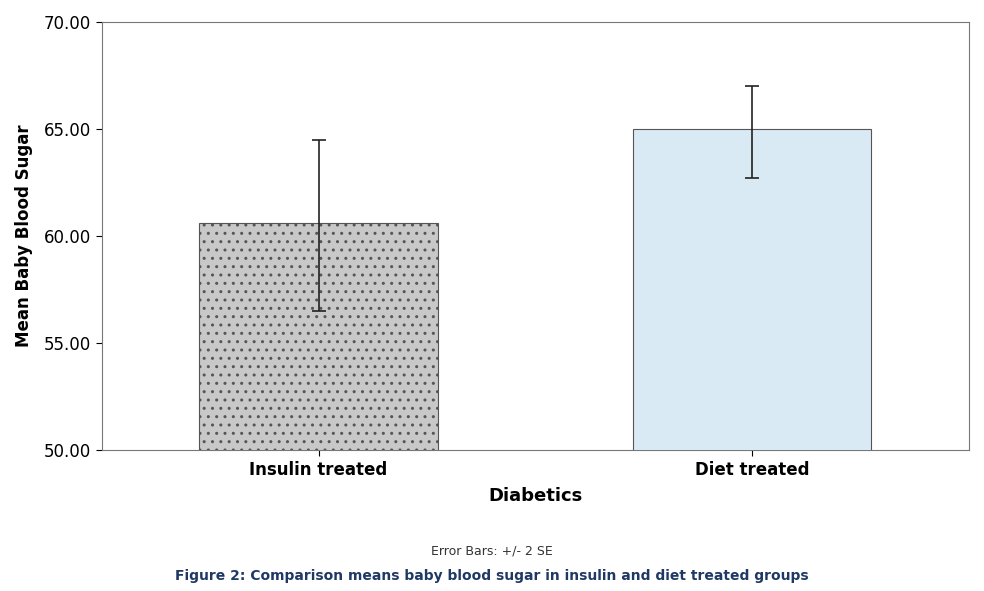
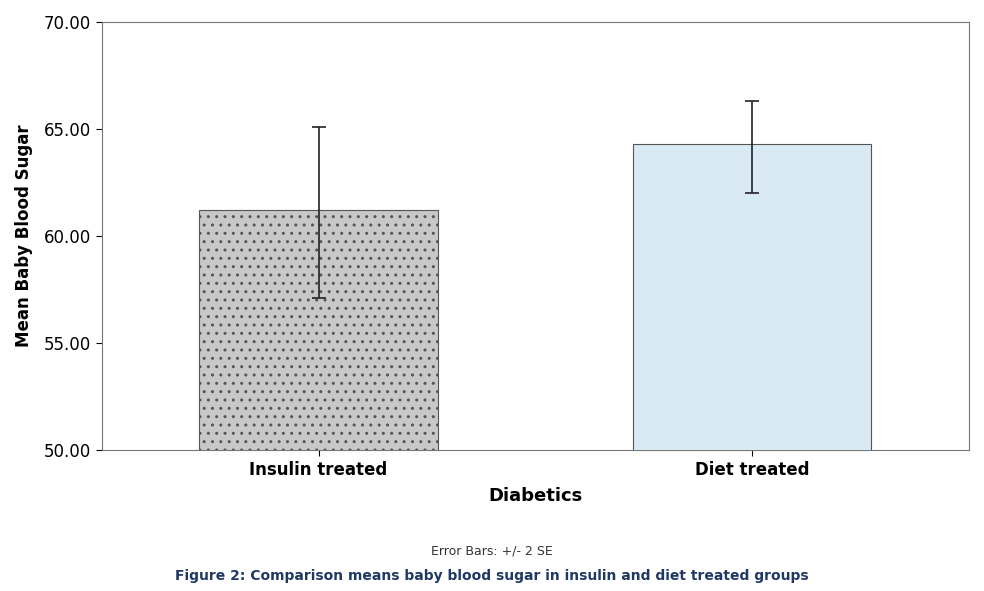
Insulin treated: 60.6 -> 61.2
Diet treated: 65.0 -> 64.3
